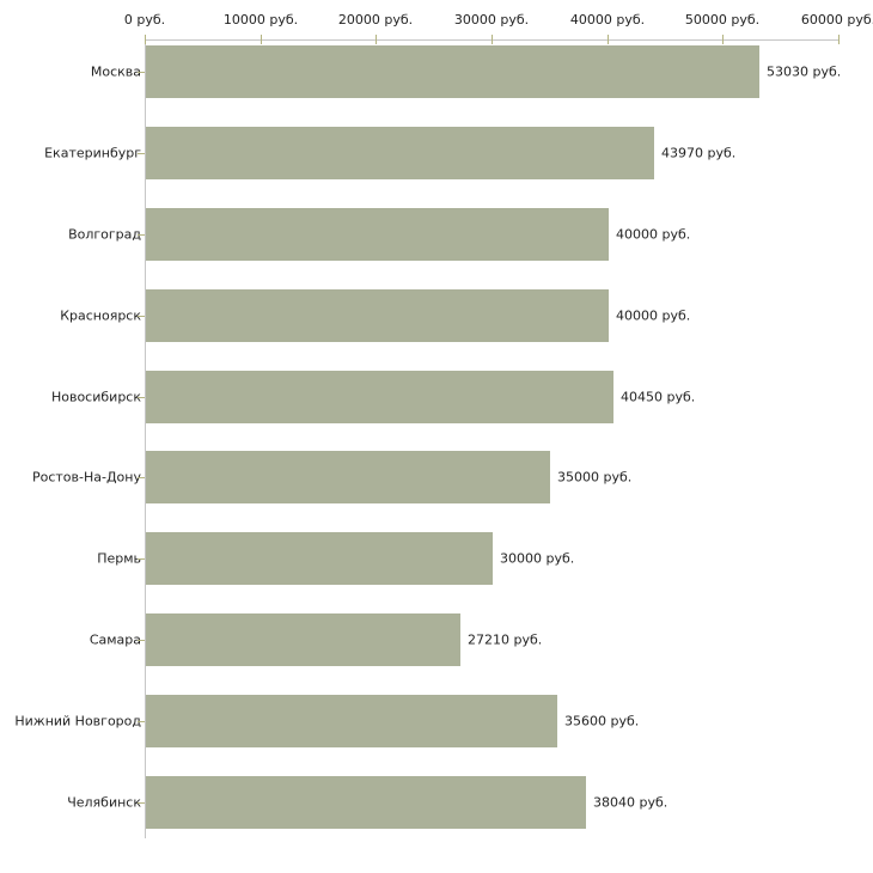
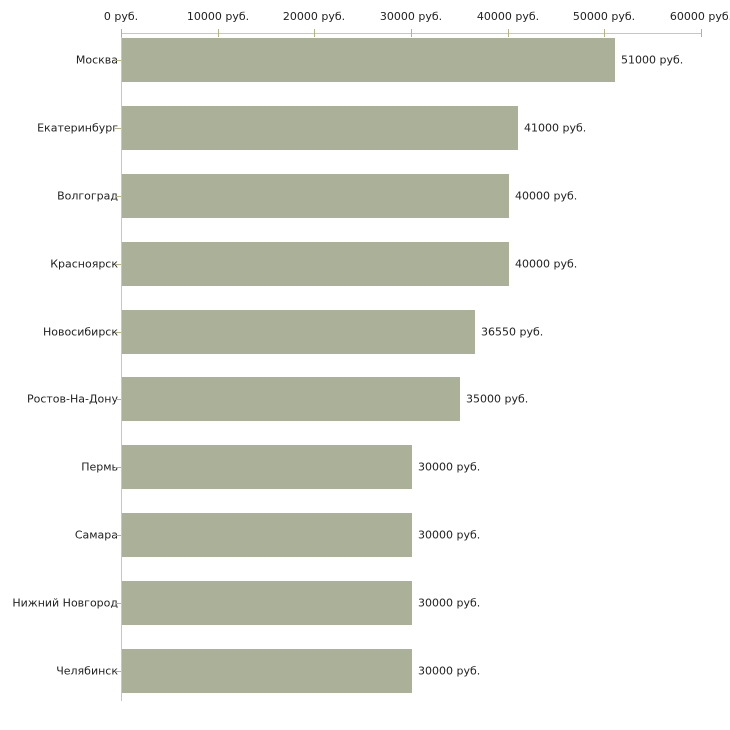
Москва: 53030 -> 51000
Екатеринбург: 43970 -> 41000
Новосибирск: 40450 -> 36550
Самара: 27210 -> 30000
Нижний Новгород: 35600 -> 30000
Челябинск: 38040 -> 30000
